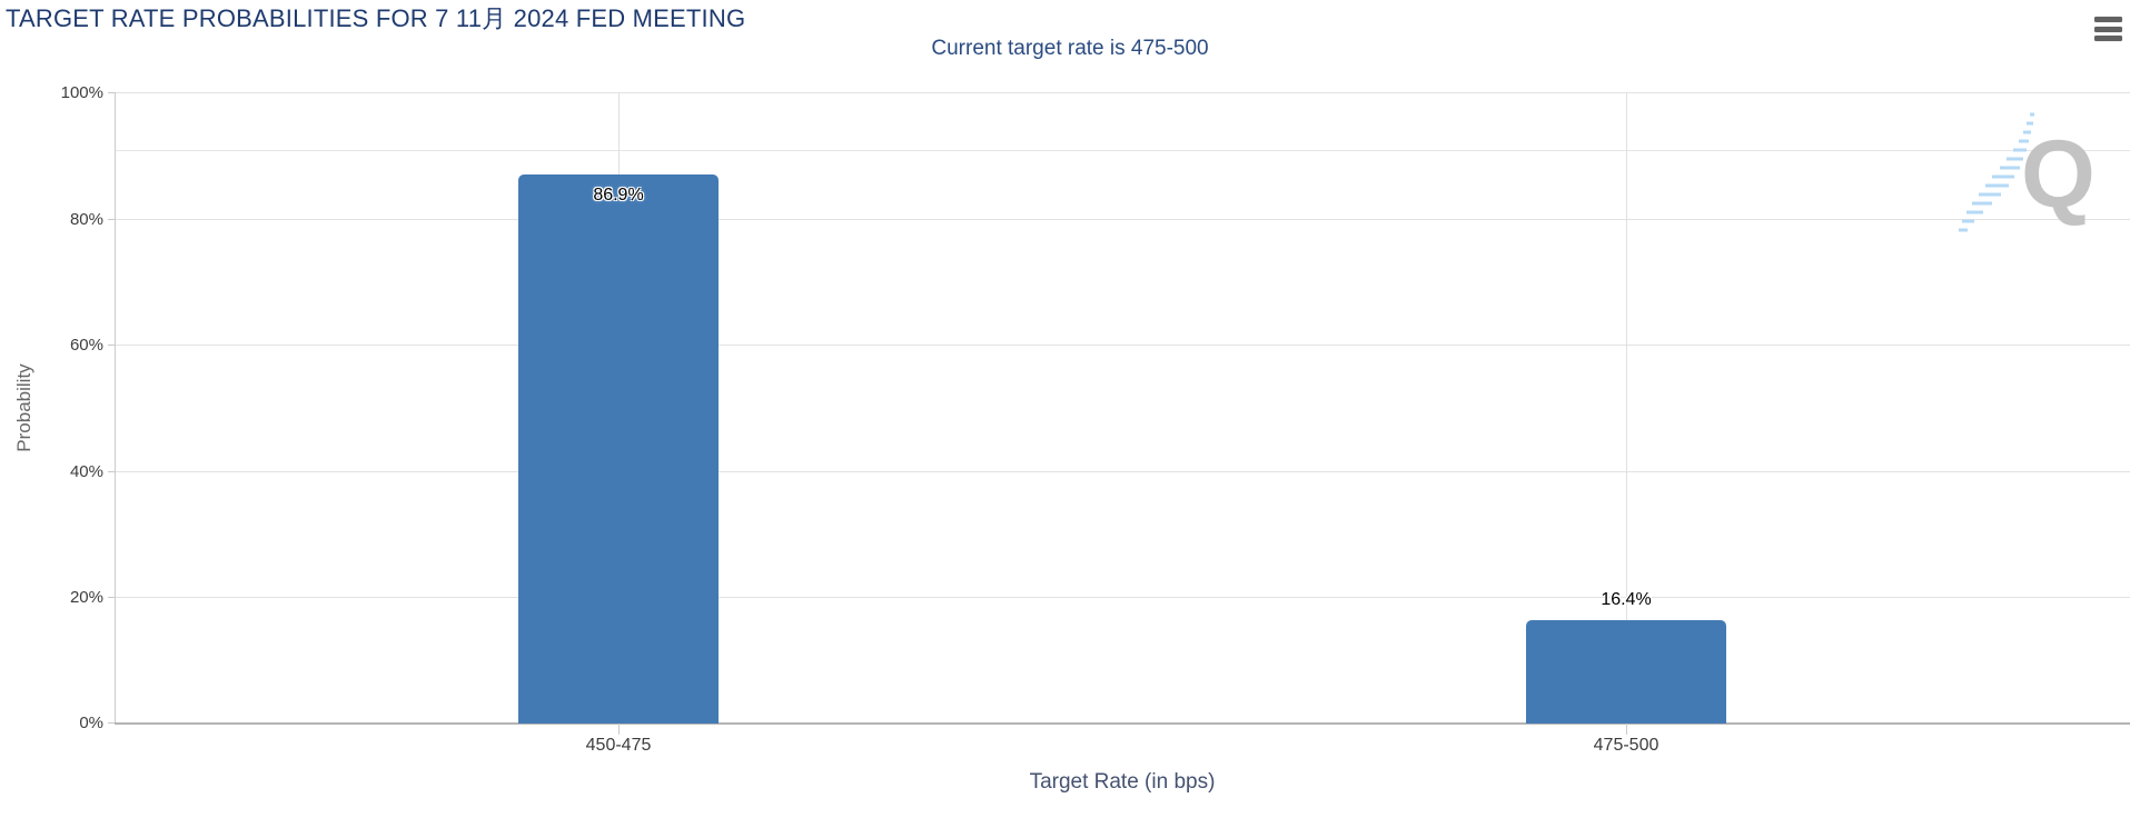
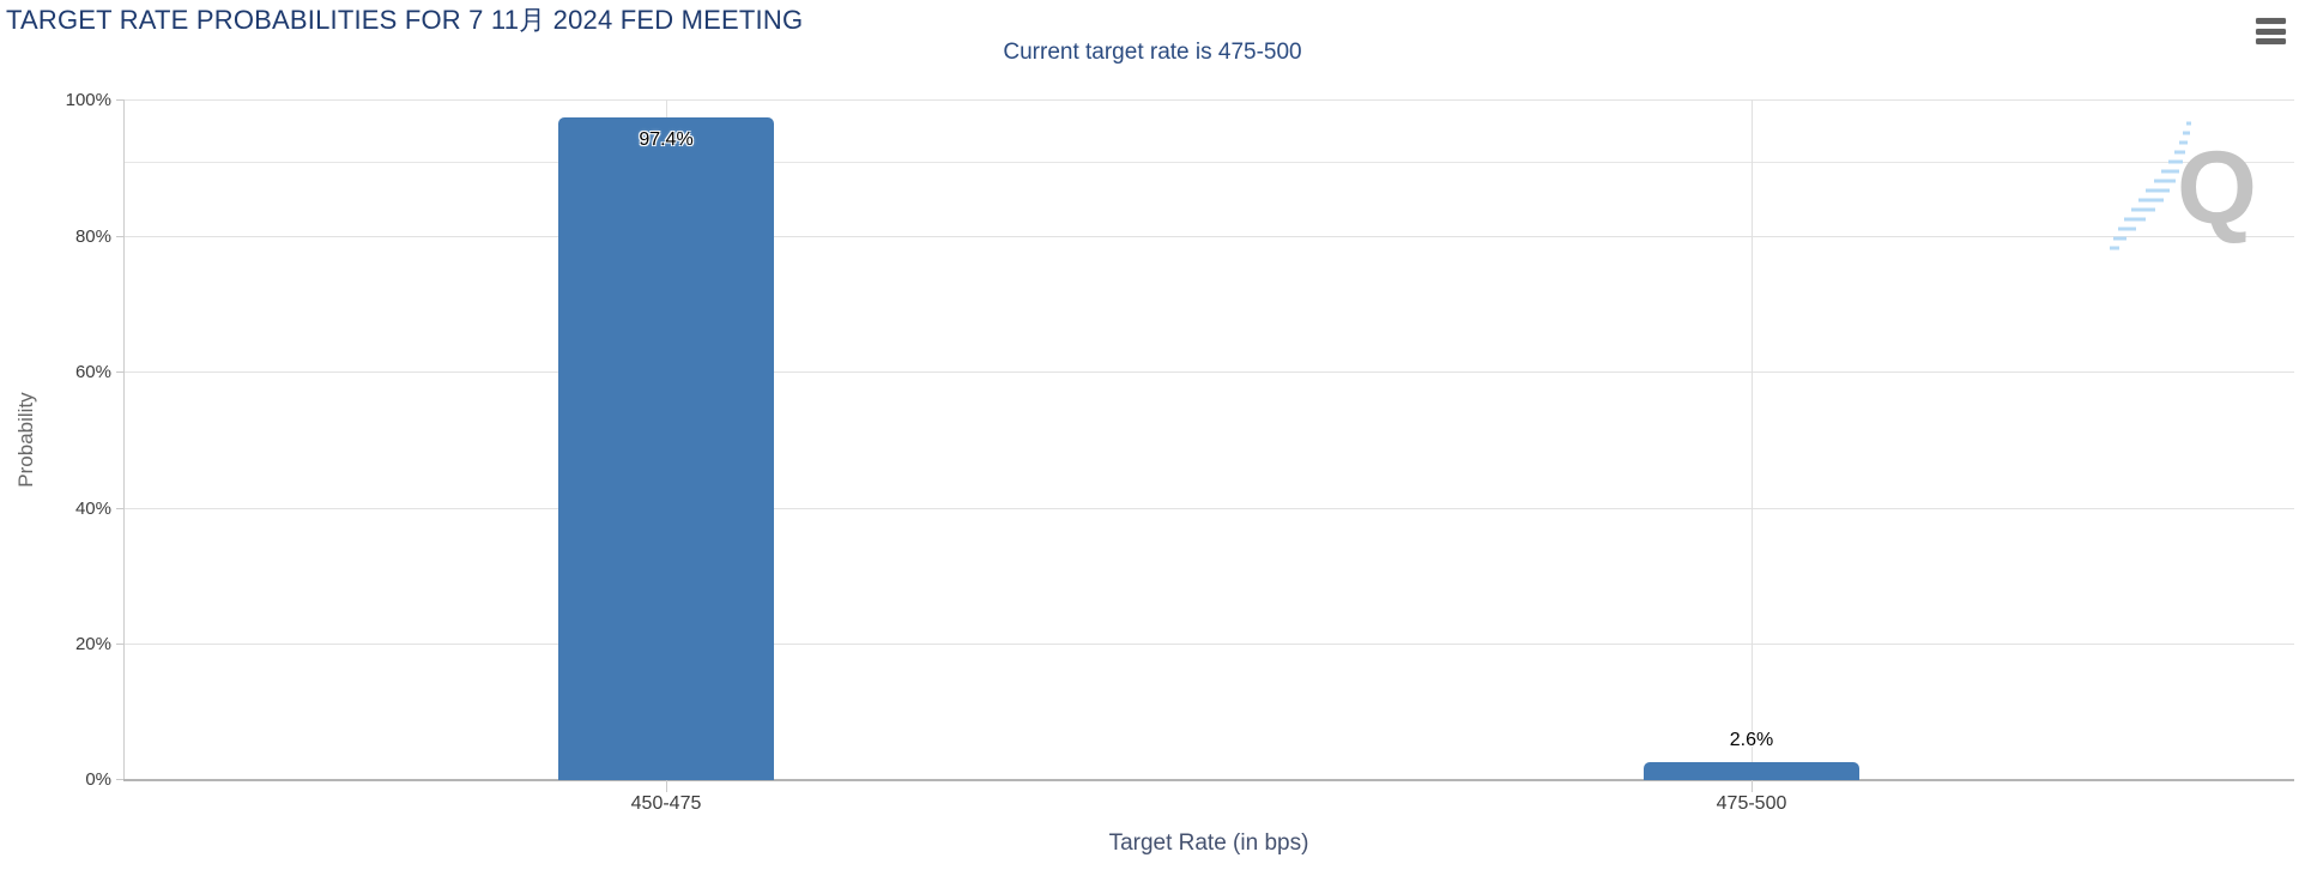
450-475: 86.9% -> 97.4%
475-500: 16.4% -> 2.6%
